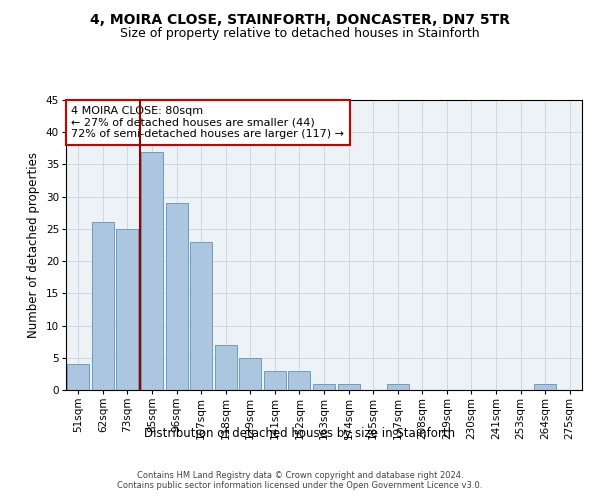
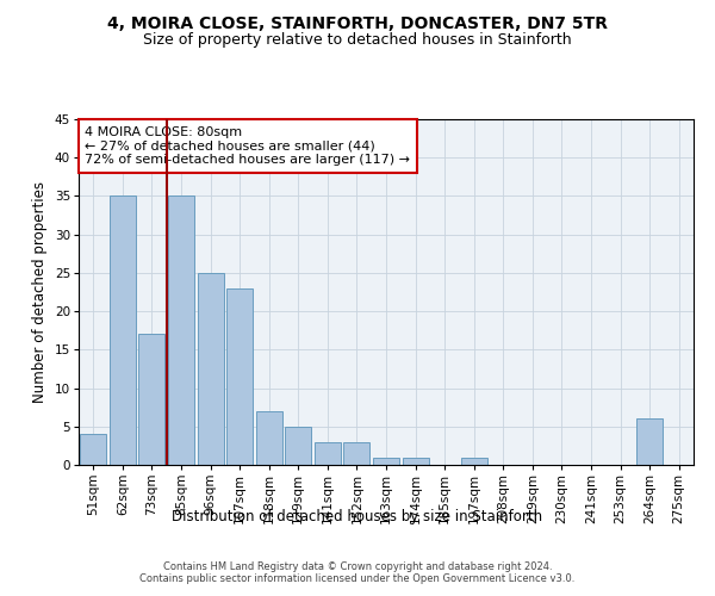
62sqm: 26 -> 35
73sqm: 25 -> 17
85sqm: 37 -> 35
96sqm: 29 -> 25
264sqm: 1 -> 6
